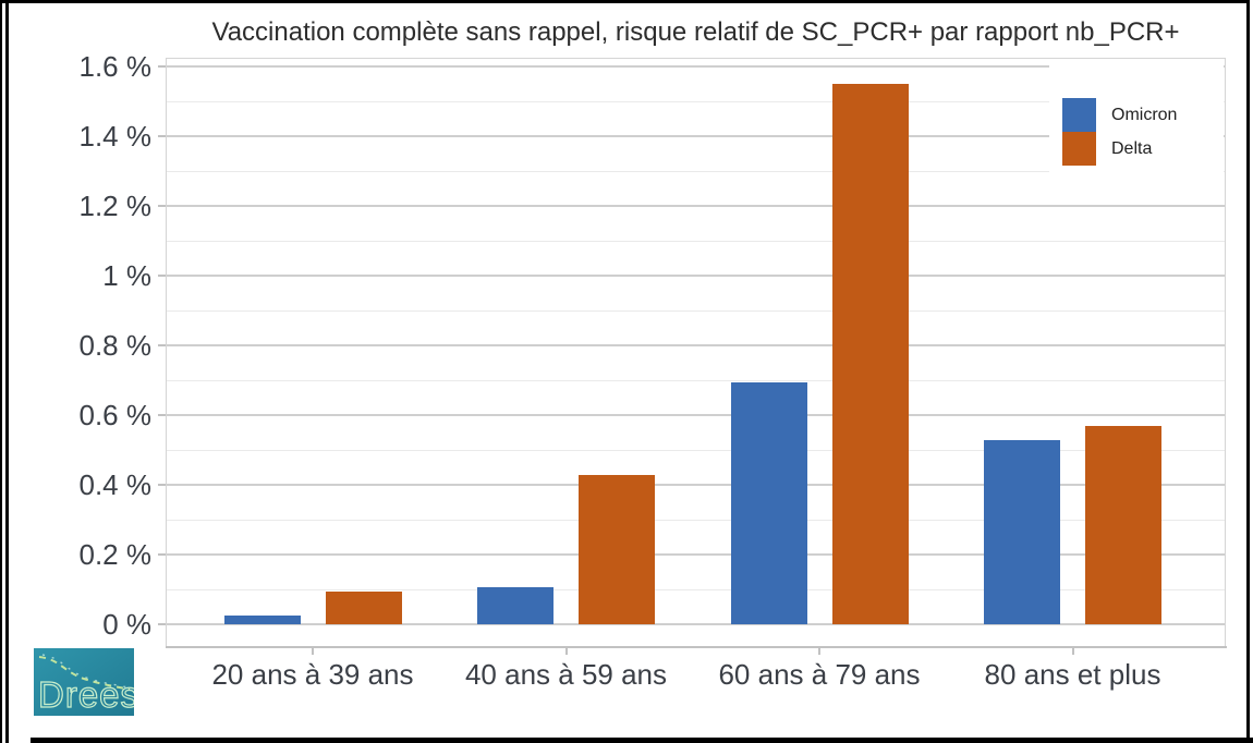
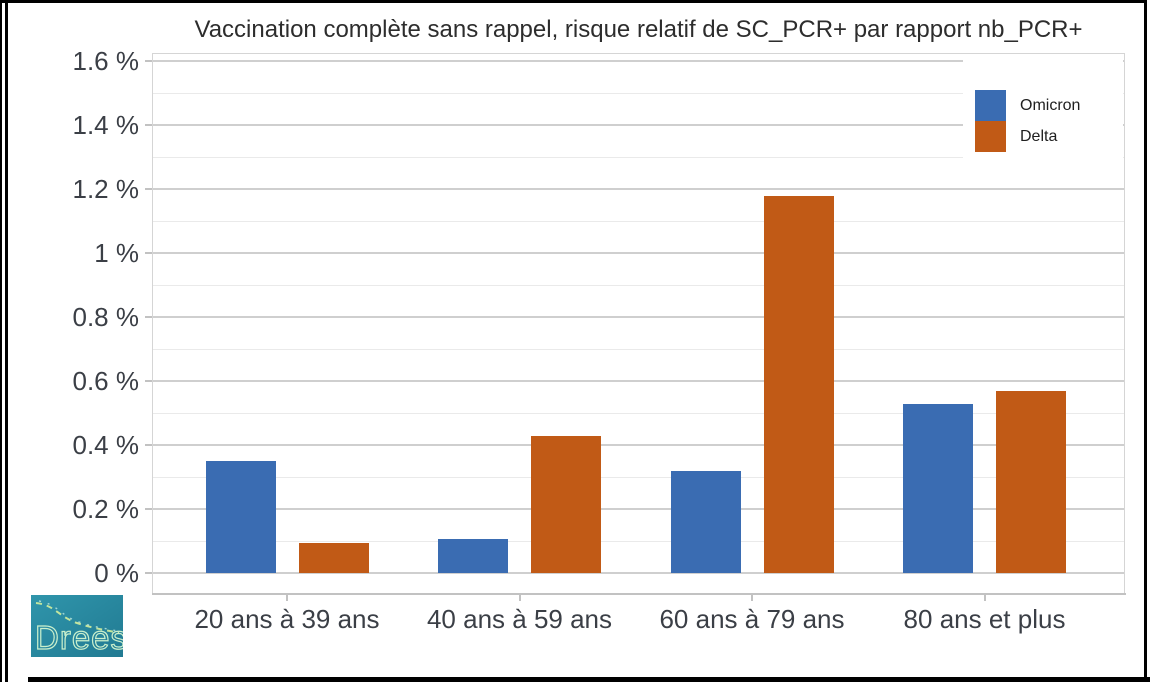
Omicron/20 ans à 39 ans: 0.03% -> 0.35%
Omicron/60 ans à 79 ans: 0.69% -> 0.32%
Delta/60 ans à 79 ans: 1.55% -> 1.18%
